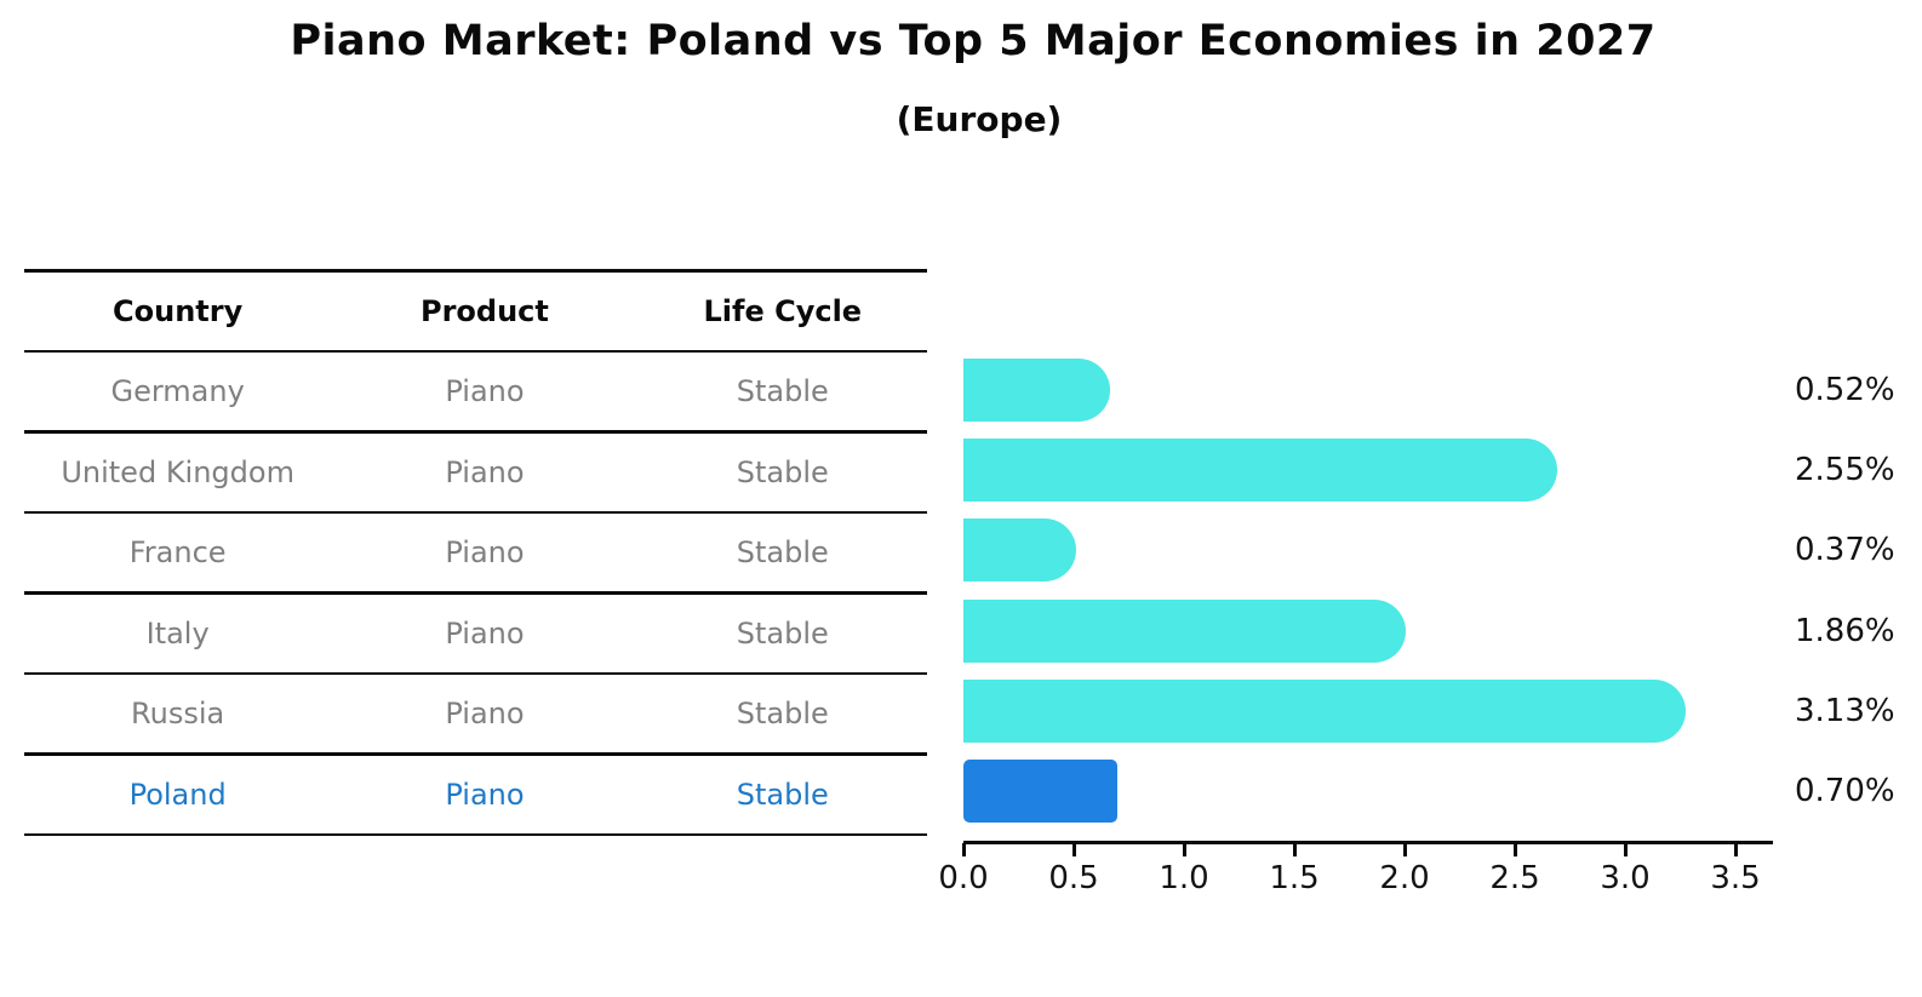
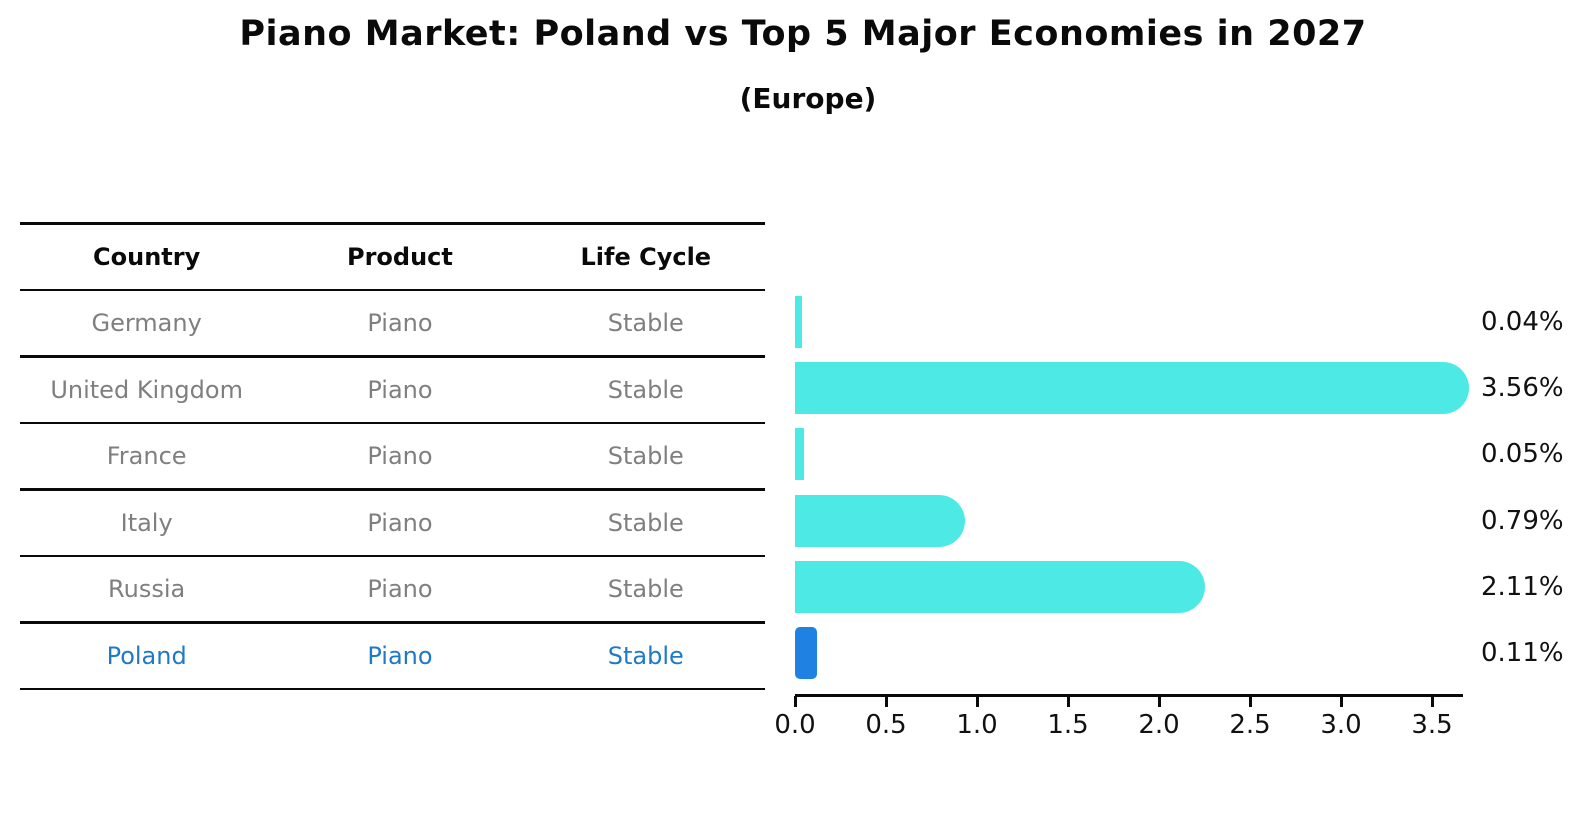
Germany: 0.52% -> 0.04%
United Kingdom: 2.55% -> 3.56%
France: 0.37% -> 0.05%
Italy: 1.86% -> 0.79%
Russia: 3.13% -> 2.11%
Poland: 0.70% -> 0.11%
